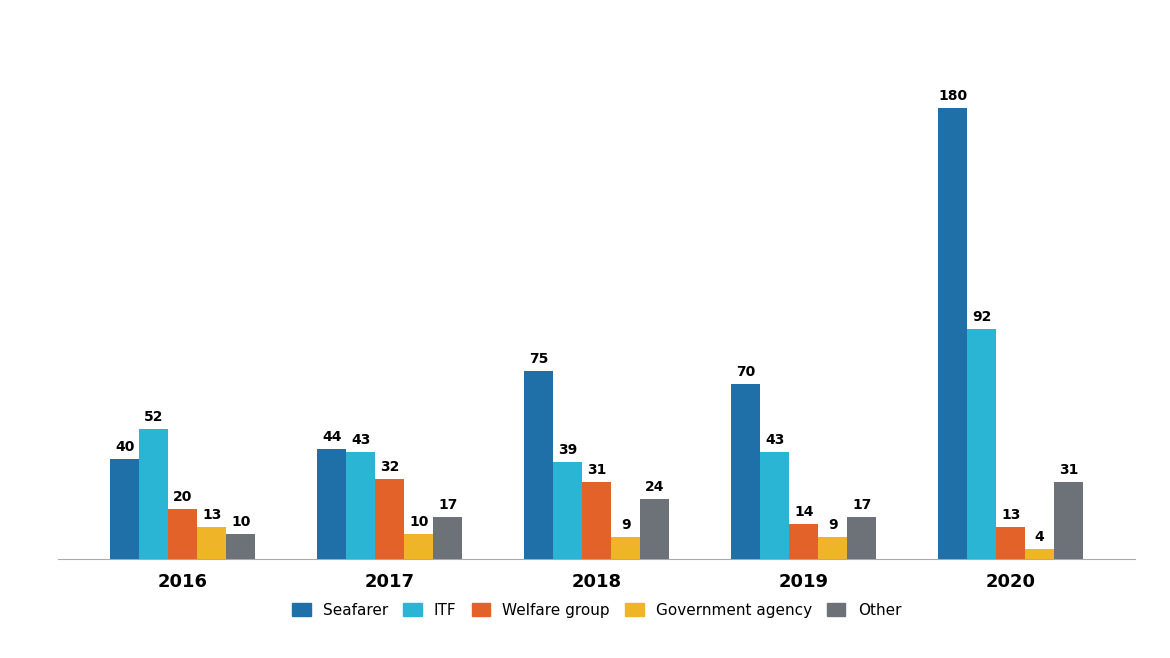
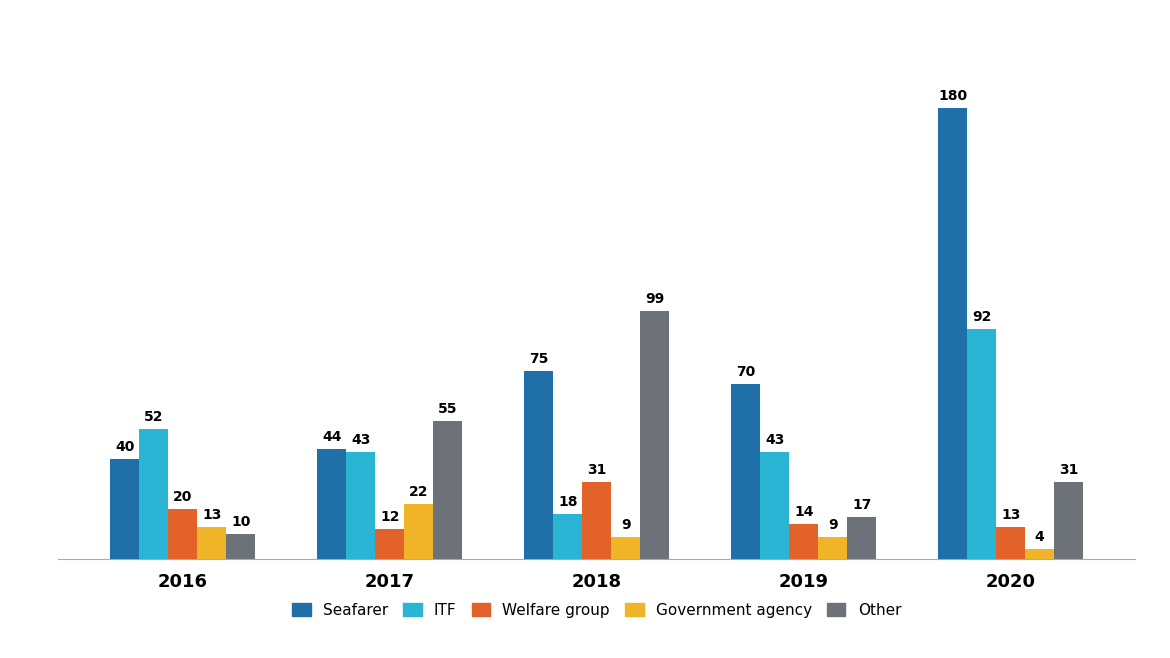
Welfare group/2017: 32 -> 12
Government agency/2017: 10 -> 22
Other/2017: 17 -> 55
ITF/2018: 39 -> 18
Other/2018: 24 -> 99
